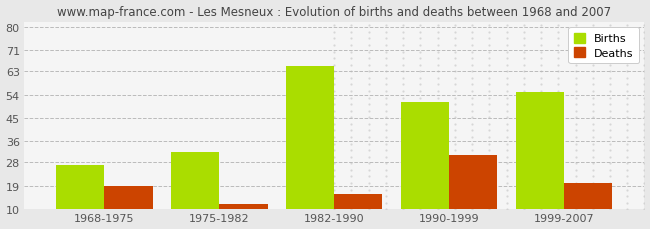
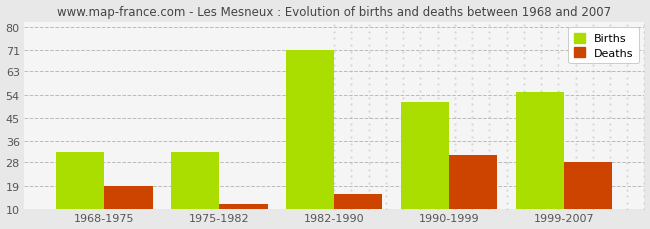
Births/1968-1975: 27 -> 32
Births/1982-1990: 65 -> 71
Deaths/1999-2007: 20 -> 28
